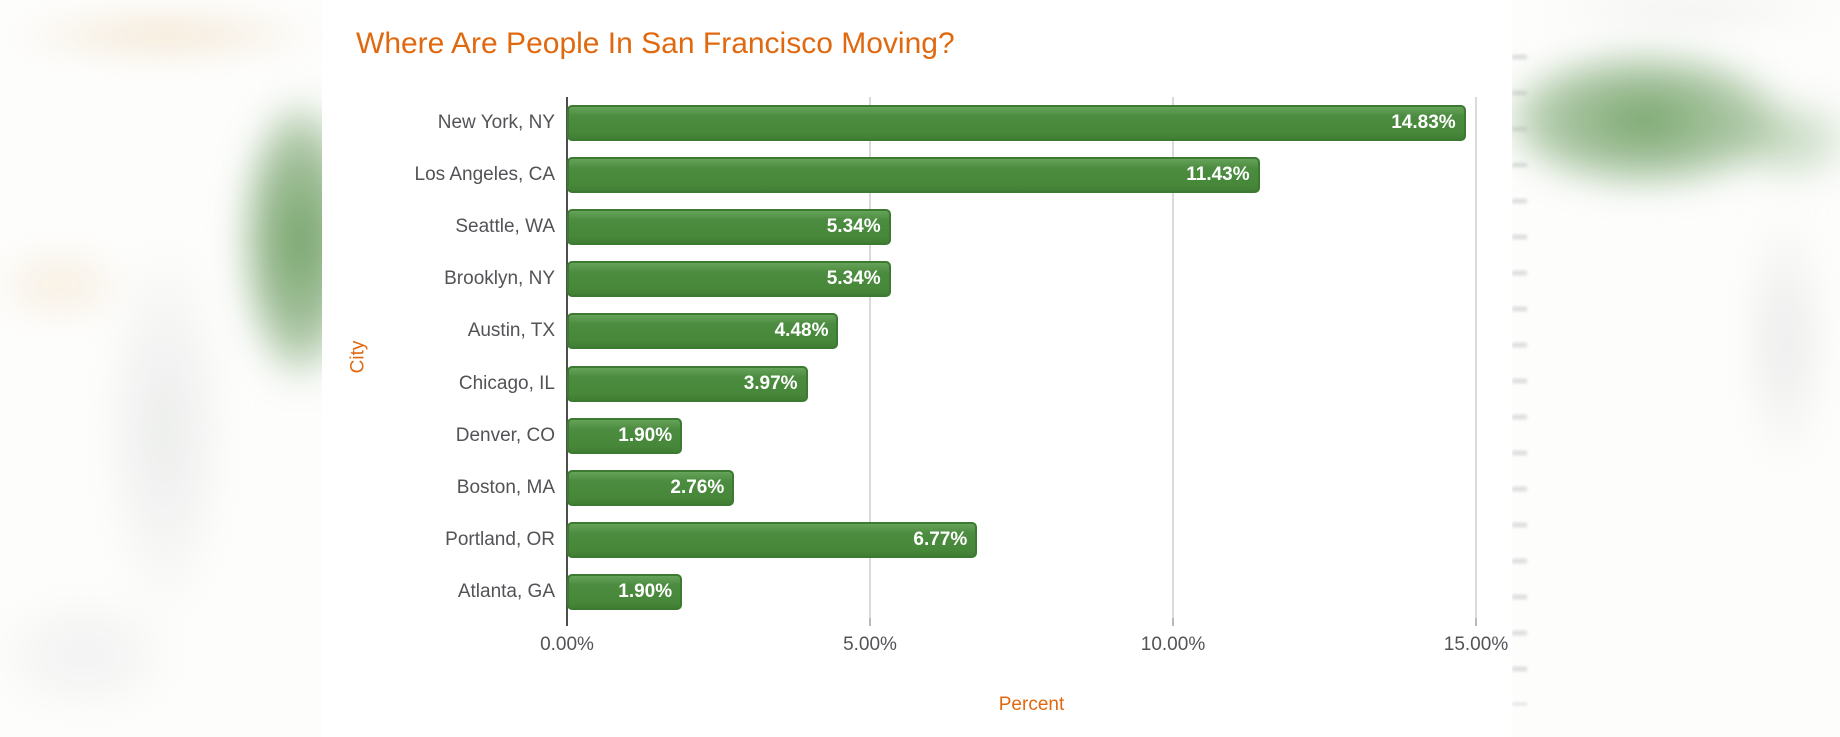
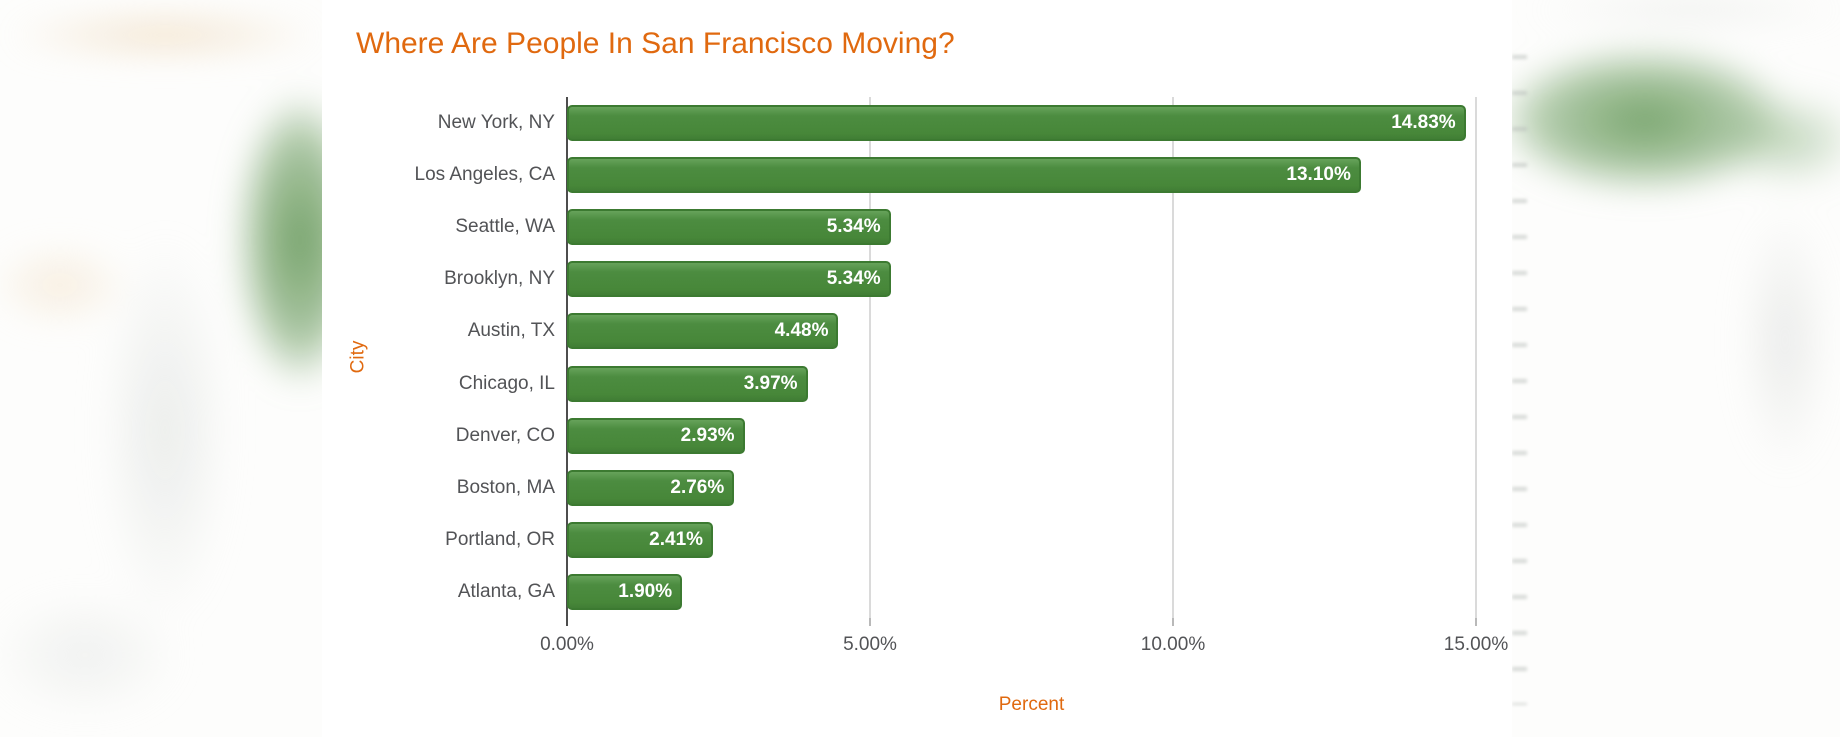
Los Angeles, CA: 11.43% -> 13.10%
Denver, CO: 1.90% -> 2.93%
Portland, OR: 6.77% -> 2.41%
